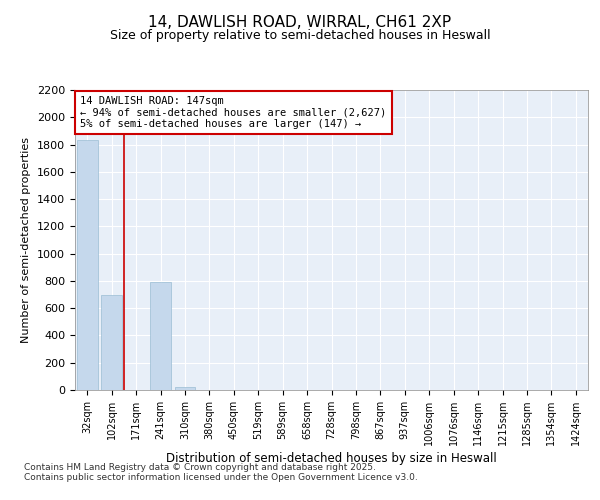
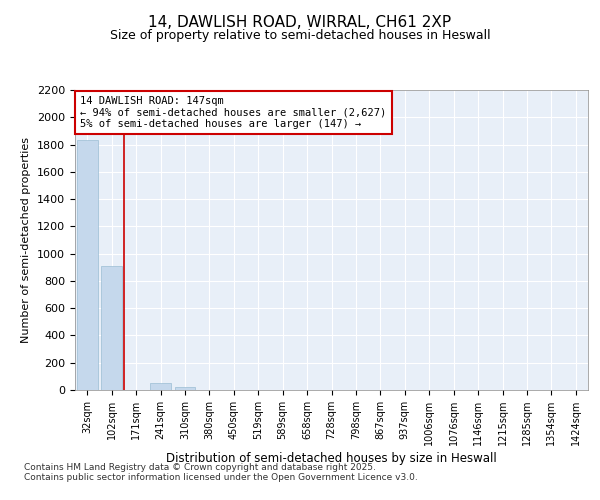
102sqm: 700 -> 910
241sqm: 790 -> 50
